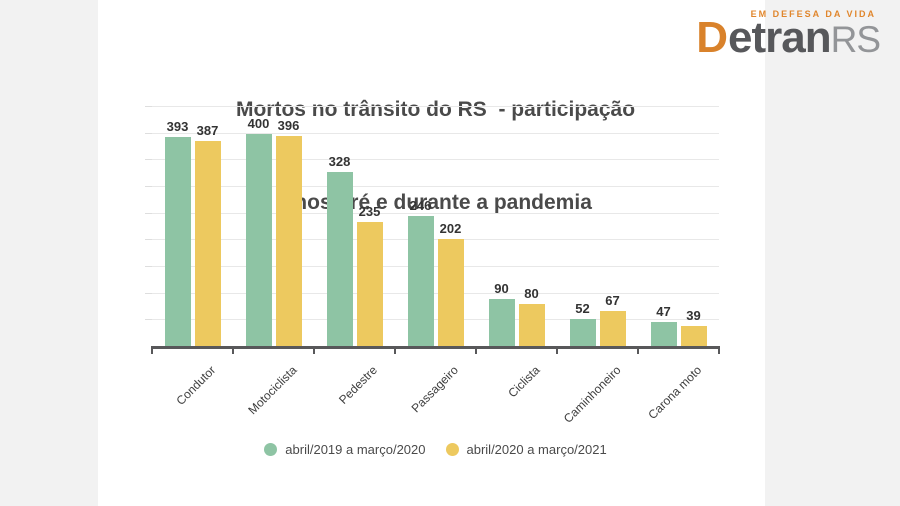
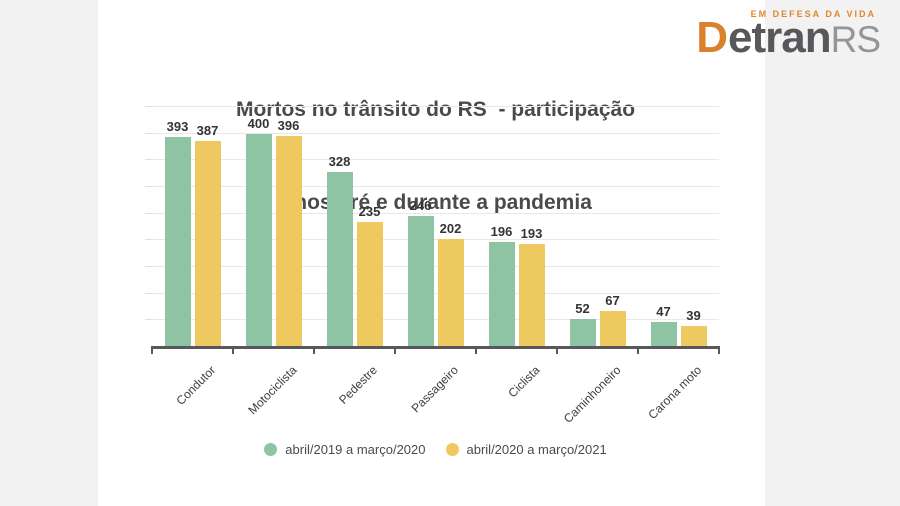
abril/2019 a março/2020/Ciclista: 90 -> 196
abril/2020 a março/2021/Ciclista: 80 -> 193
